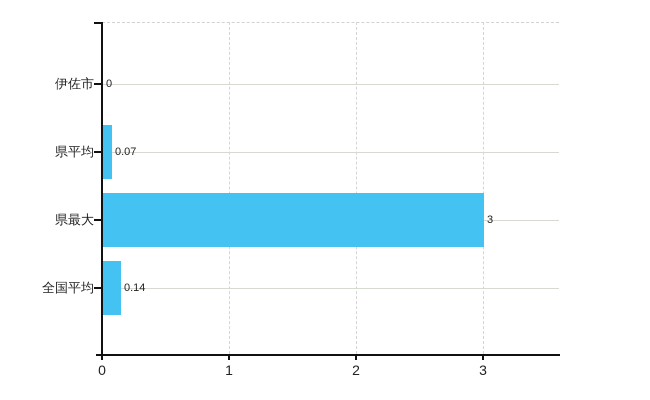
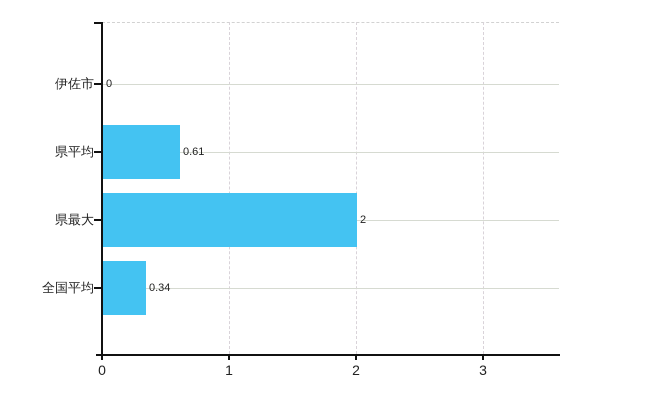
県平均: 0.07 -> 0.61
県最大: 3 -> 2
全国平均: 0.14 -> 0.34
